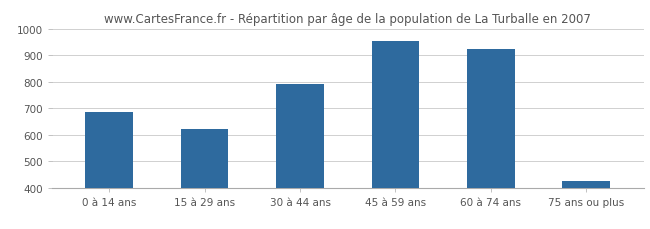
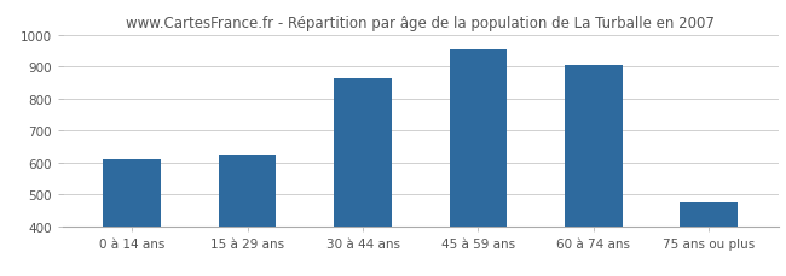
0 à 14 ans: 685 -> 610
30 à 44 ans: 790 -> 865
60 à 74 ans: 925 -> 905
75 ans ou plus: 425 -> 475
